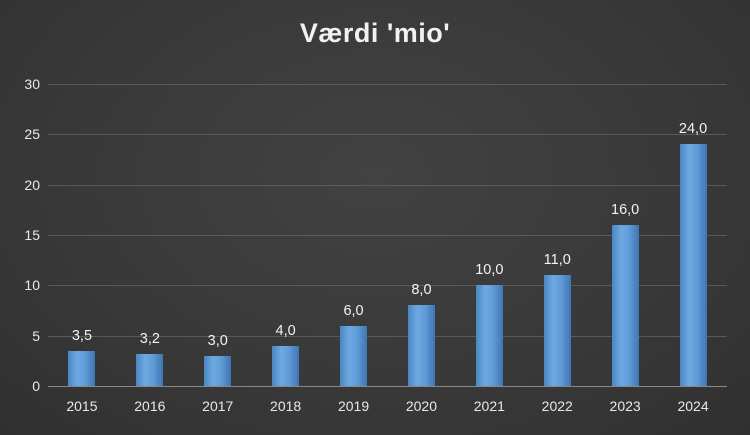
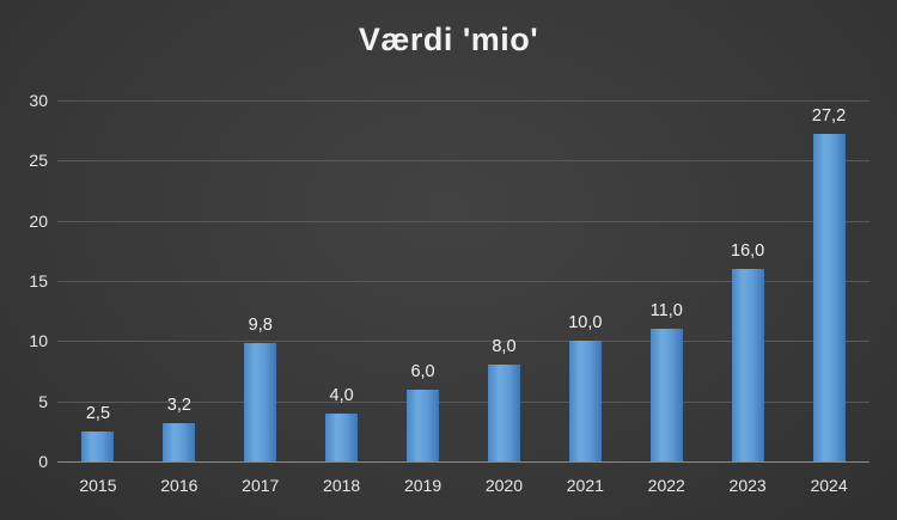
2015: 3,5 -> 2,5
2017: 3,0 -> 9,8
2024: 24,0 -> 27,2
